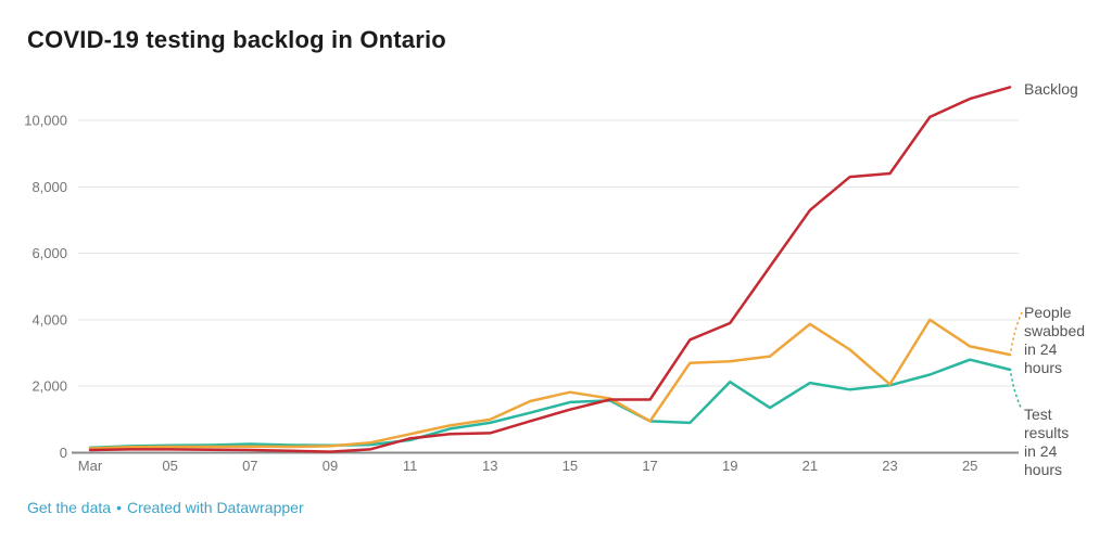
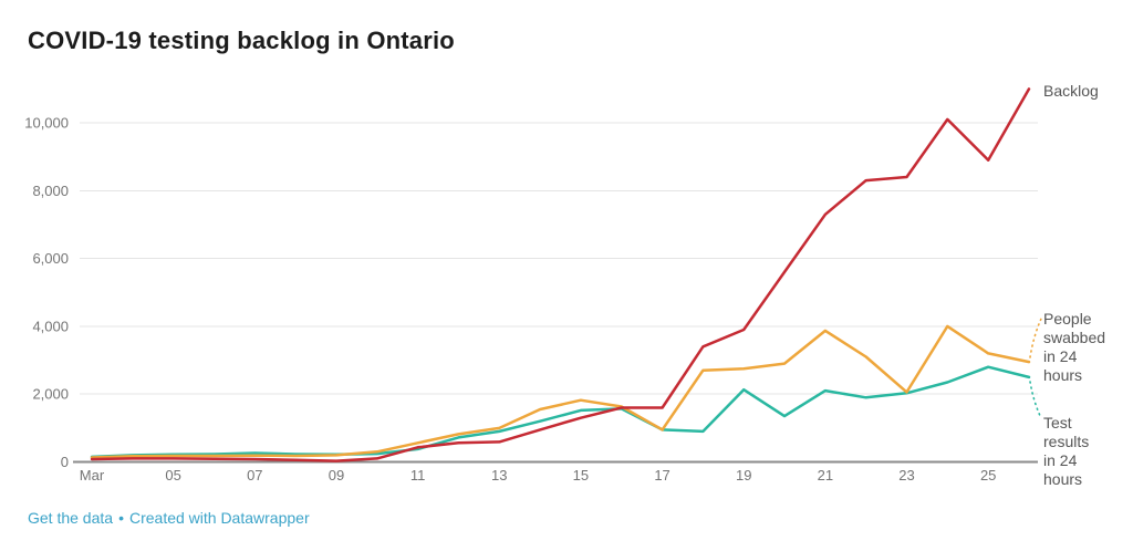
Backlog/25: 10600 -> 8900
